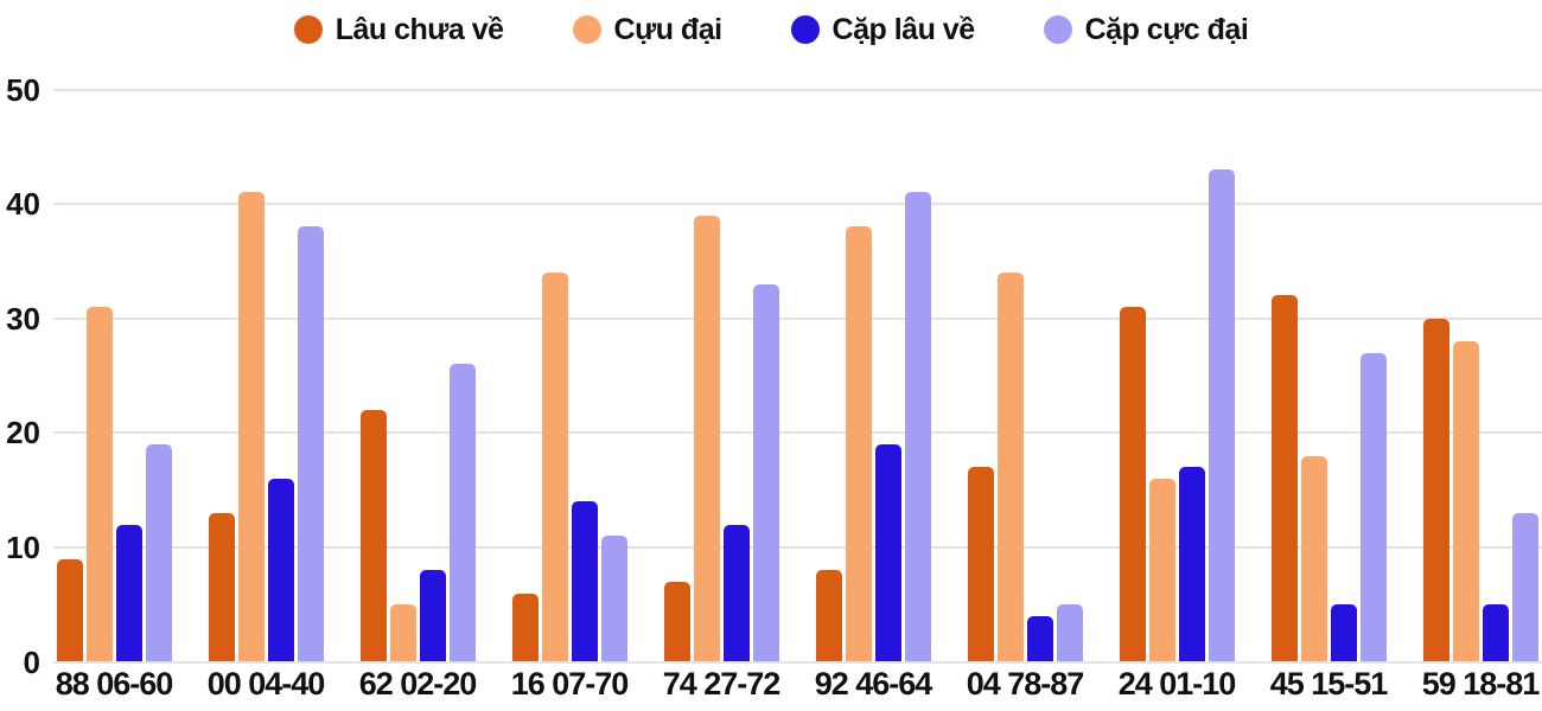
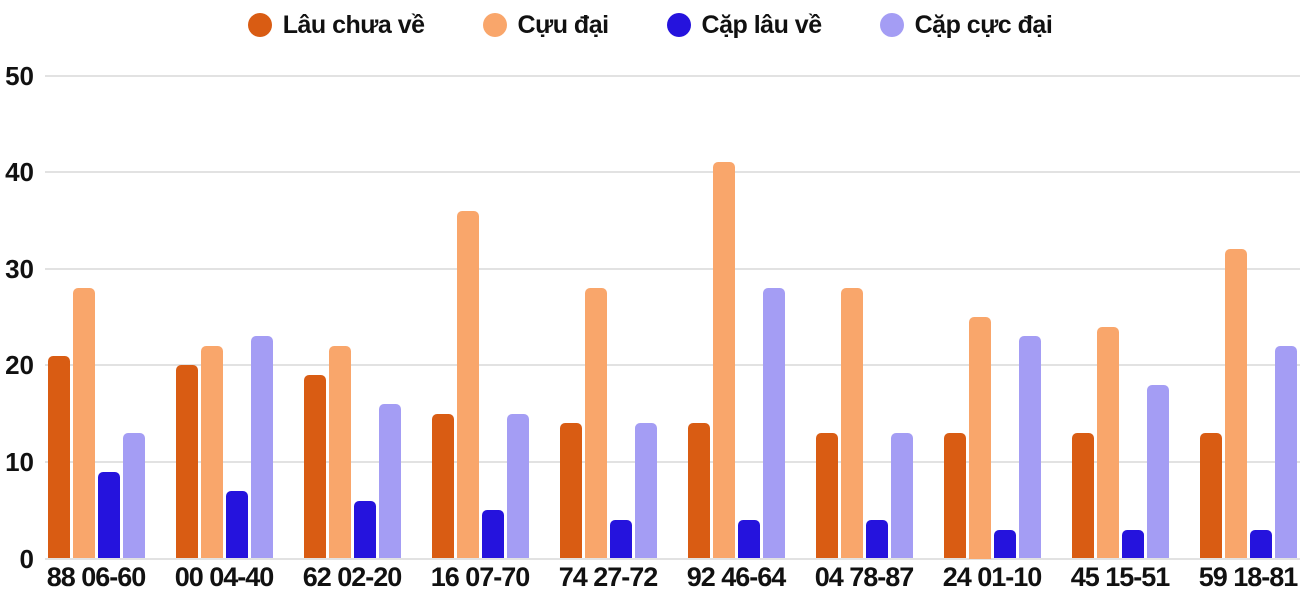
Lâu chưa về/88 06-60: 9 -> 21
Cựu đại/88 06-60: 31 -> 28
Cặp lâu về/88 06-60: 12 -> 9
Cặp cực đại/88 06-60: 19 -> 13
Lâu chưa về/00 04-40: 13 -> 20
Cựu đại/00 04-40: 41 -> 22
Cặp lâu về/00 04-40: 16 -> 7
Cặp cực đại/00 04-40: 38 -> 23
Lâu chưa về/62 02-20: 22 -> 19
Cựu đại/62 02-20: 5 -> 22
Cặp lâu về/62 02-20: 8 -> 6
Cặp cực đại/62 02-20: 26 -> 16
Lâu chưa về/16 07-70: 6 -> 15
Cựu đại/16 07-70: 34 -> 36
Cặp lâu về/16 07-70: 14 -> 5
Cặp cực đại/16 07-70: 11 -> 15
Lâu chưa về/74 27-72: 7 -> 14
Cựu đại/74 27-72: 39 -> 28
Cặp lâu về/74 27-72: 12 -> 4
Cặp cực đại/74 27-72: 33 -> 14
Lâu chưa về/92 46-64: 8 -> 14
Cựu đại/92 46-64: 38 -> 41
Cặp lâu về/92 46-64: 19 -> 4
Cặp cực đại/92 46-64: 41 -> 28
Lâu chưa về/04 78-87: 17 -> 13
Cựu đại/04 78-87: 34 -> 28
Cặp cực đại/04 78-87: 5 -> 13
Lâu chưa về/24 01-10: 31 -> 13
Cựu đại/24 01-10: 16 -> 25
Cặp lâu về/24 01-10: 17 -> 3
Cặp cực đại/24 01-10: 43 -> 23
Lâu chưa về/45 15-51: 32 -> 13
Cựu đại/45 15-51: 18 -> 24
Cặp lâu về/45 15-51: 5 -> 3
Cặp cực đại/45 15-51: 27 -> 18
Lâu chưa về/59 18-81: 30 -> 13
Cựu đại/59 18-81: 28 -> 32
Cặp lâu về/59 18-81: 5 -> 3
Cặp cực đại/59 18-81: 13 -> 22
